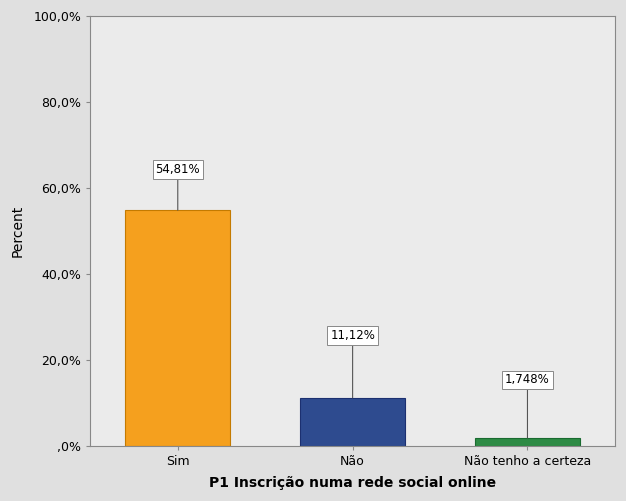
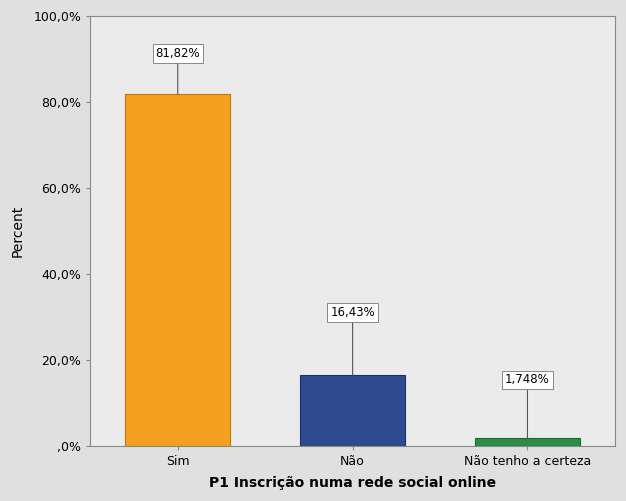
Sim: 54,81% -> 81,82%
Não: 11,12% -> 16,43%
